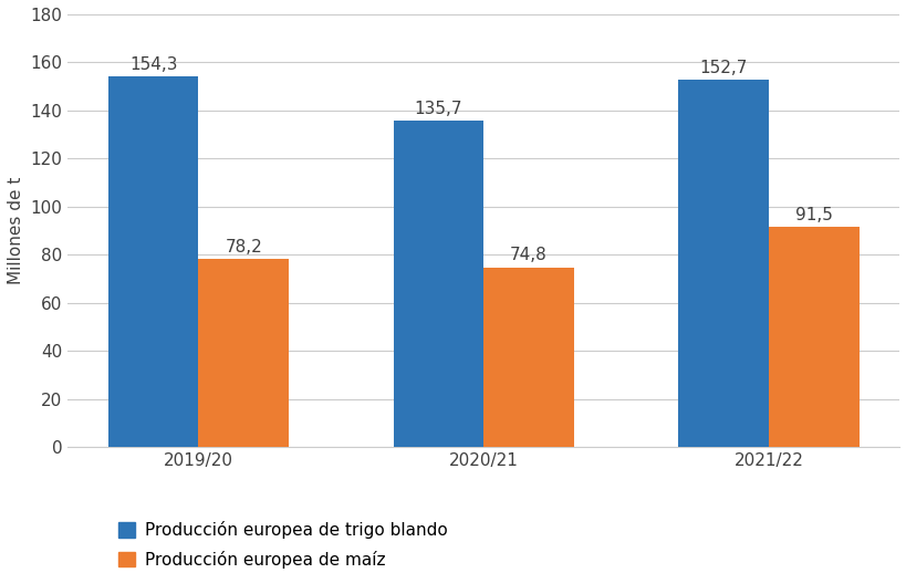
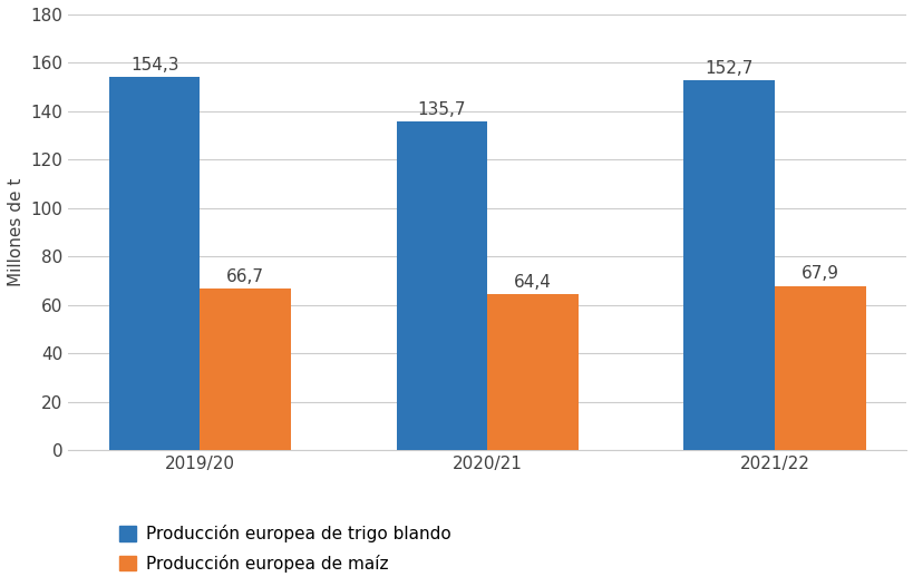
Producción europea de maíz/2019/20: 78,2 -> 66,7
Producción europea de maíz/2020/21: 74,8 -> 64,4
Producción europea de maíz/2021/22: 91,5 -> 67,9
